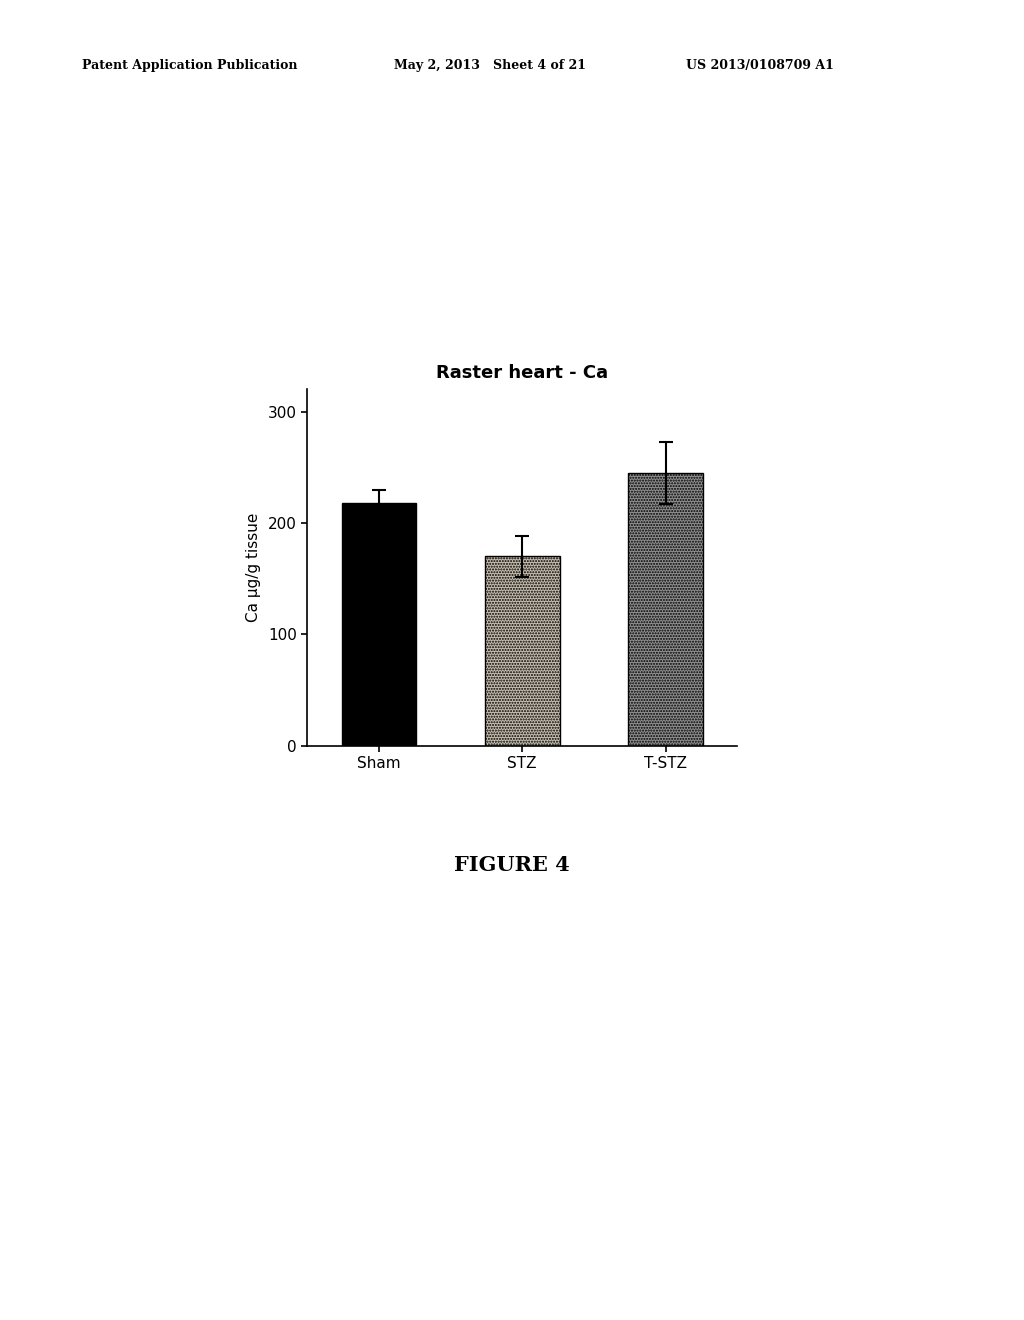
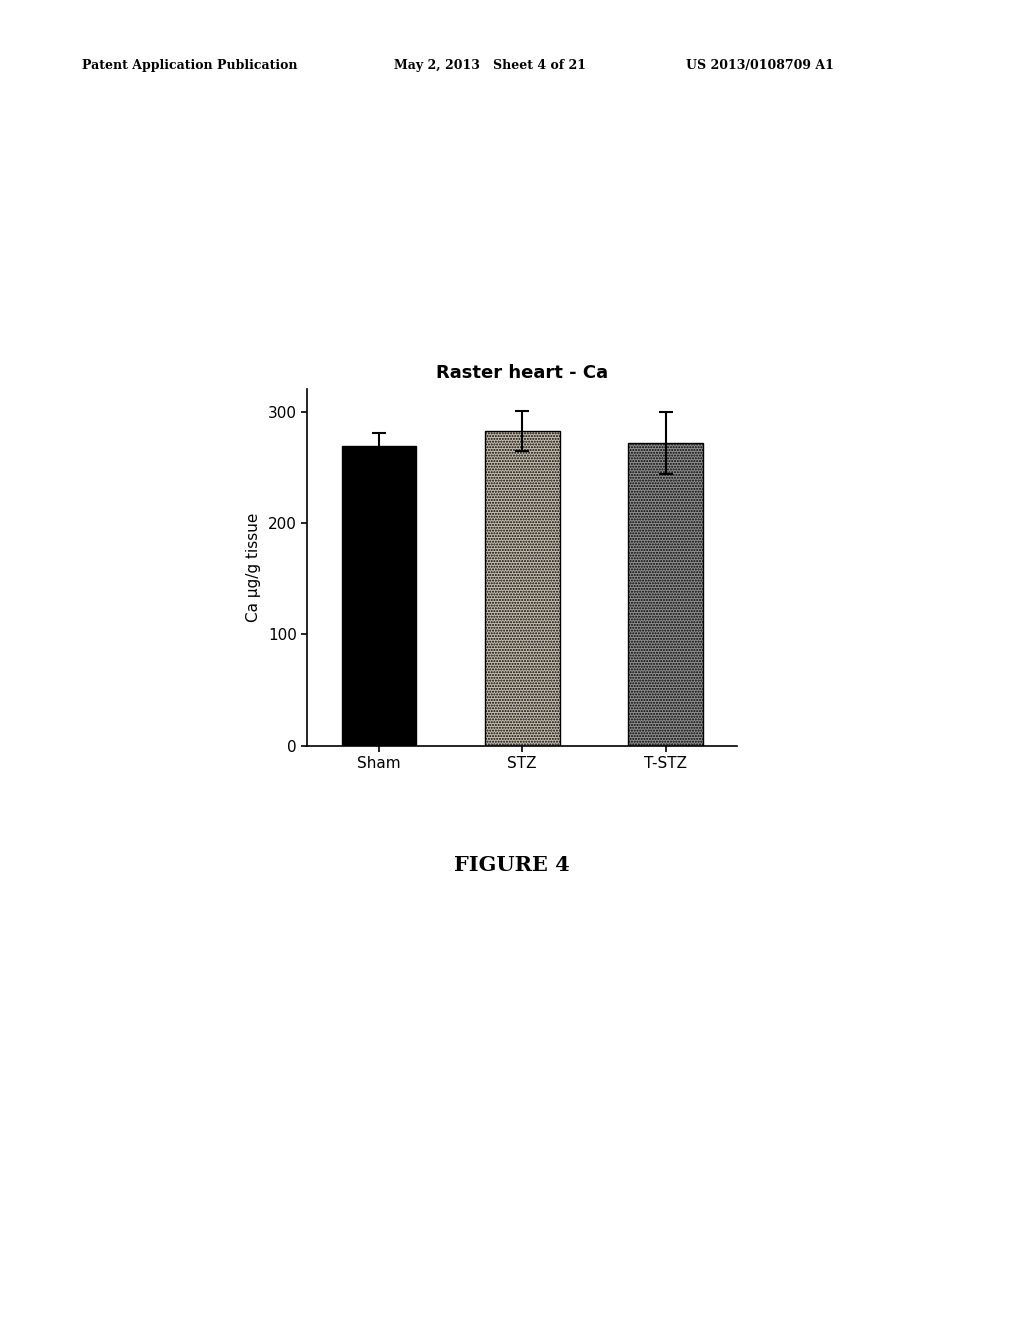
Sham: 218 -> 269
STZ: 170 -> 283
T-STZ: 245 -> 272
